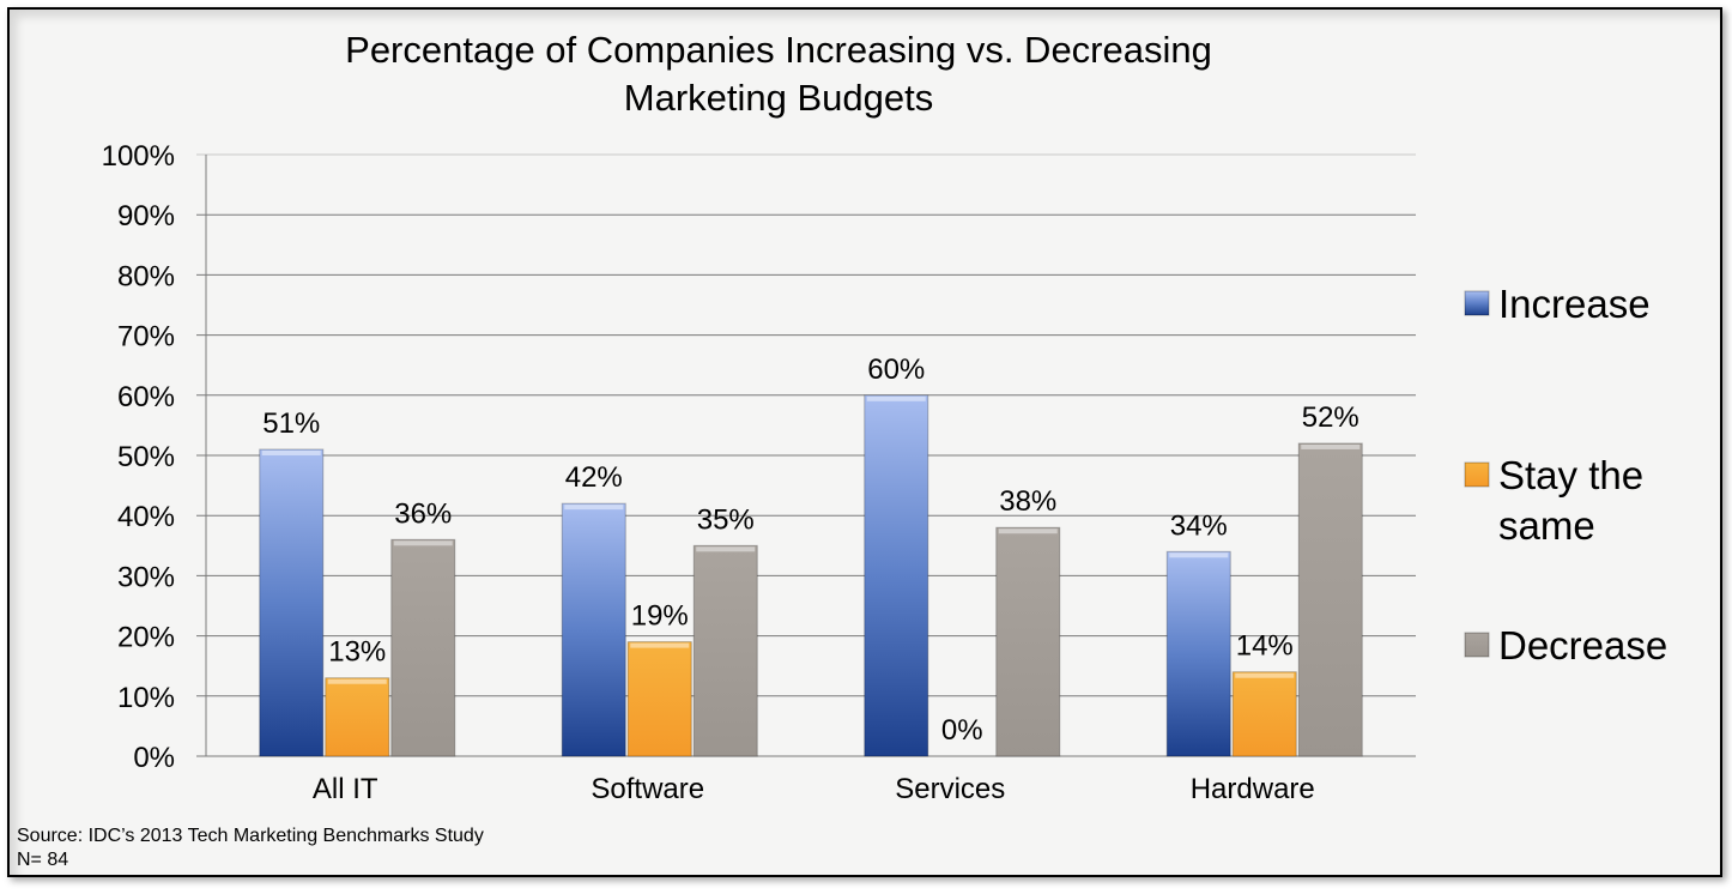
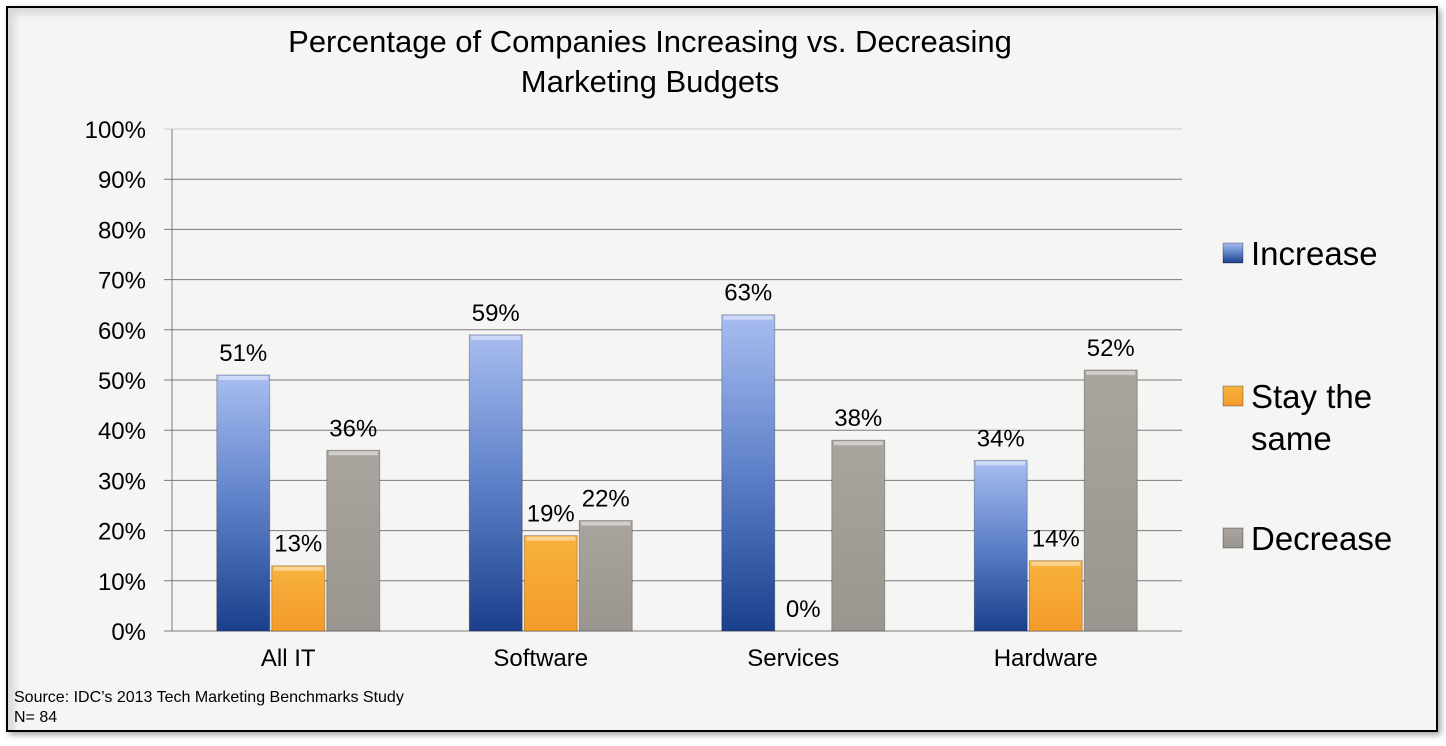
Increase/Software: 42% -> 59%
Decrease/Software: 35% -> 22%
Increase/Services: 60% -> 63%
